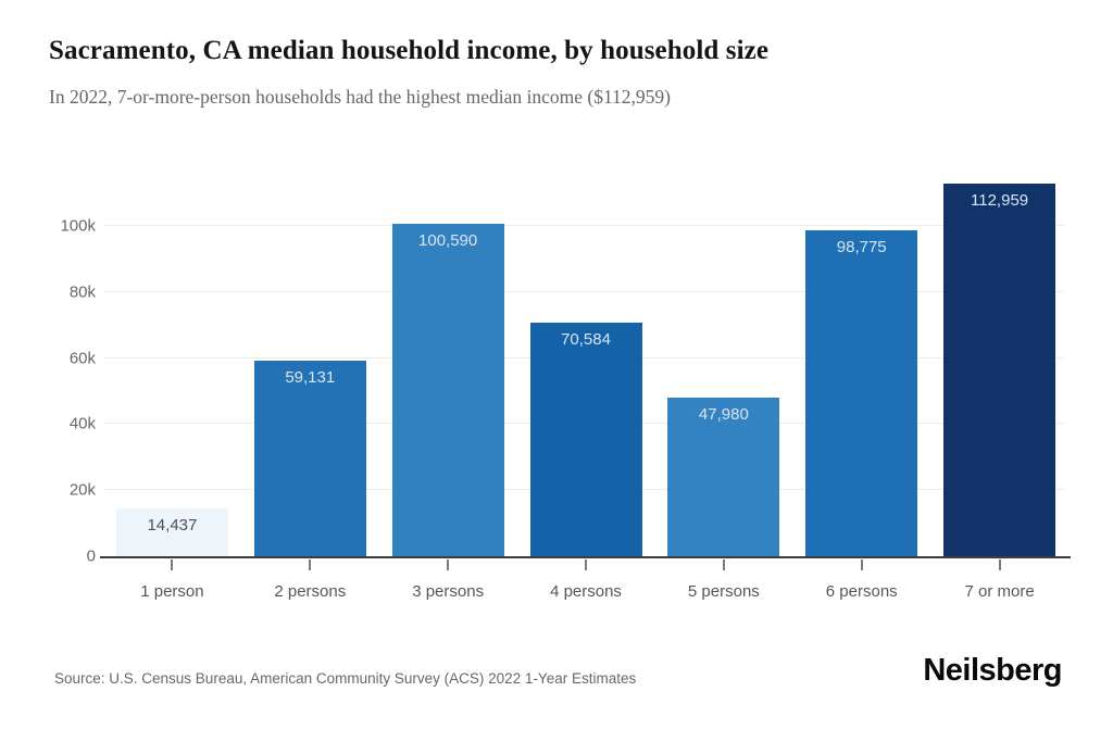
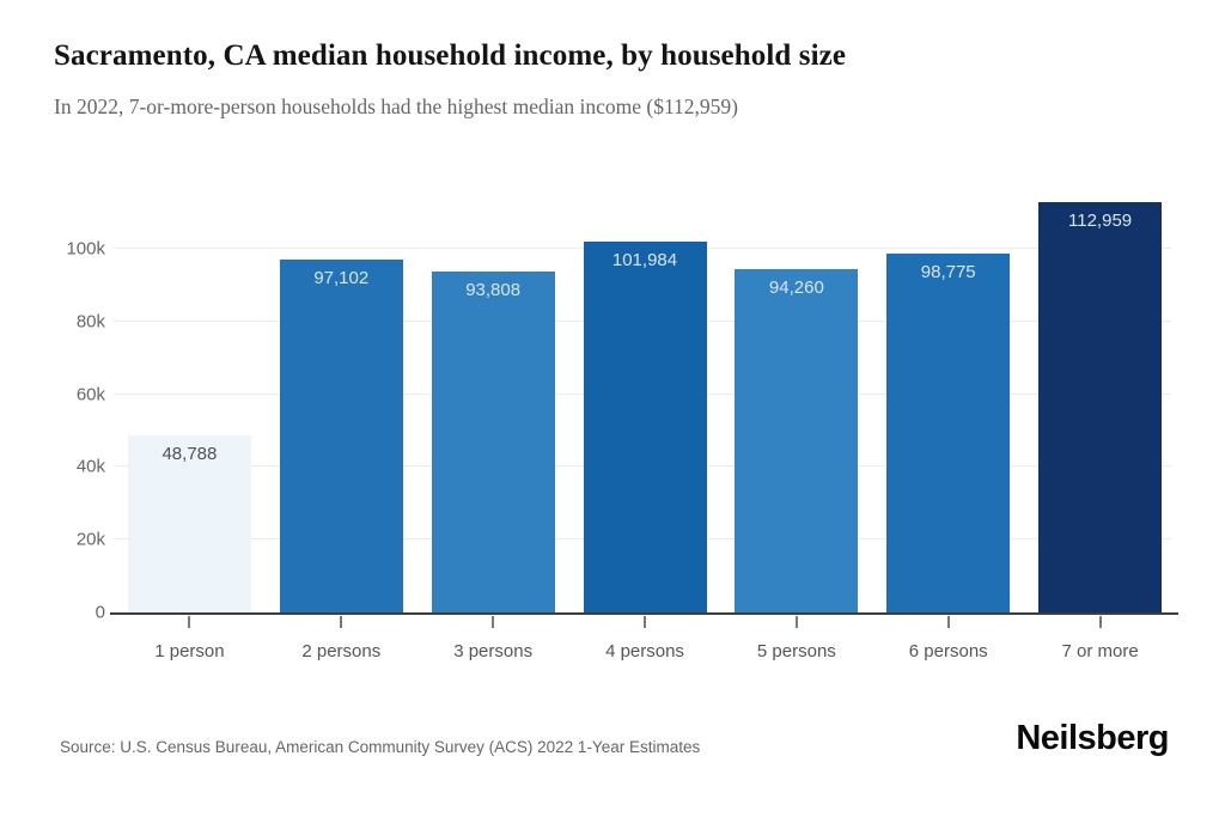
1 person: 14,437 -> 48,788
2 persons: 59,131 -> 97,102
3 persons: 100,590 -> 93,808
4 persons: 70,584 -> 101,984
5 persons: 47,980 -> 94,260
